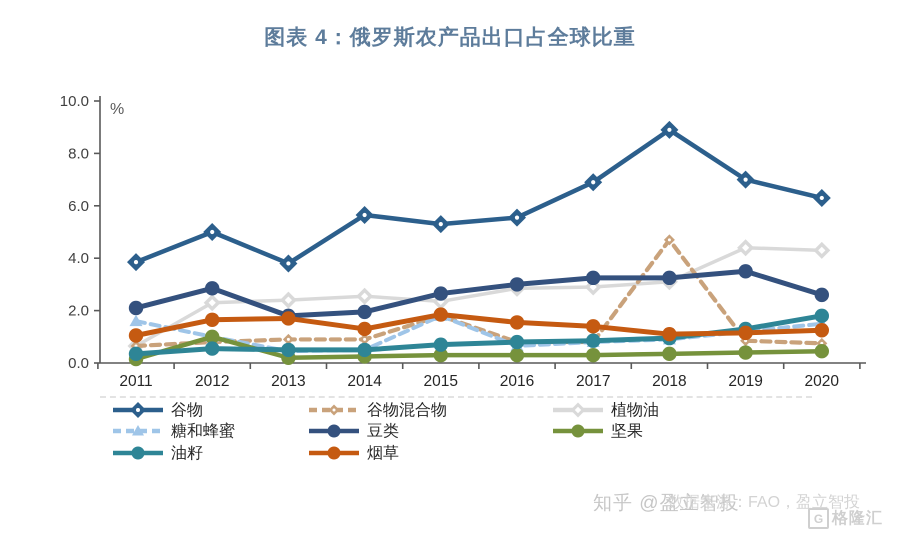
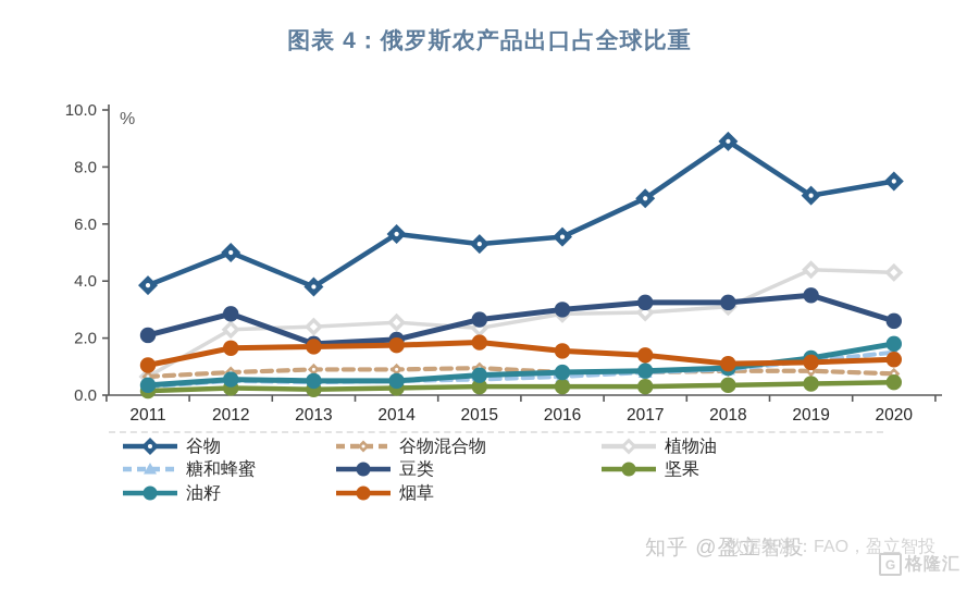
糖和蜂蜜/2011: 1.6 -> 0.3
糖和蜂蜜/2012: 1.0 -> 0.5
坚果/2012: 1.0 -> 0.2
烟草/2014: 1.3 -> 1.8
谷物混合物/2015: 1.8 -> 0.9
糖和蜂蜜/2015: 1.8 -> 0.6
谷物混合物/2018: 4.7 -> 0.8
谷物/2020: 6.3 -> 7.5
